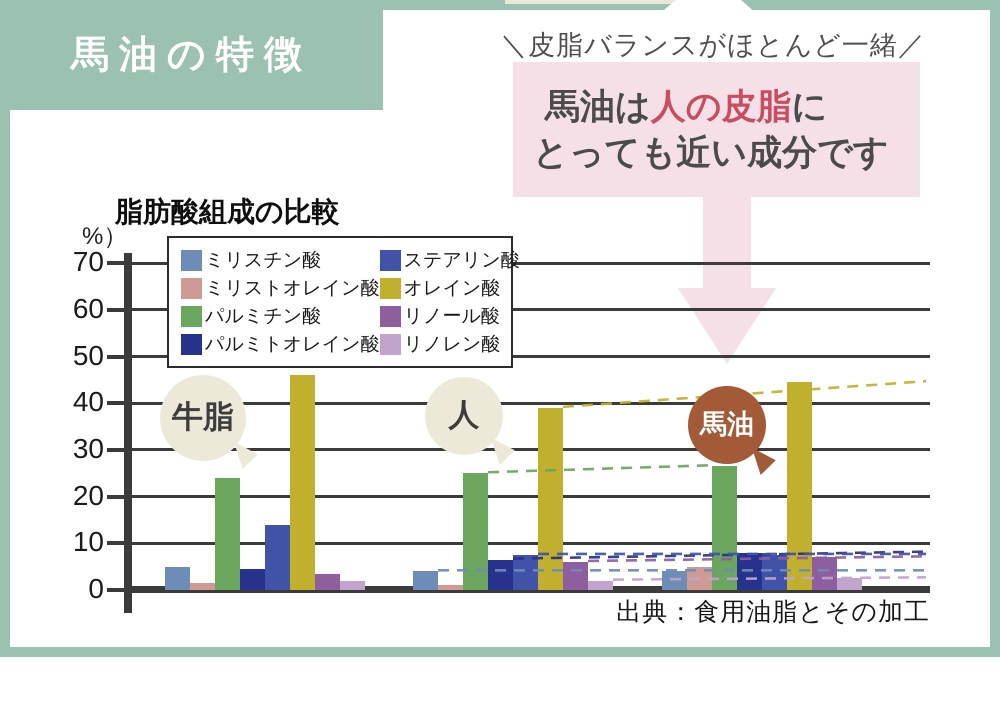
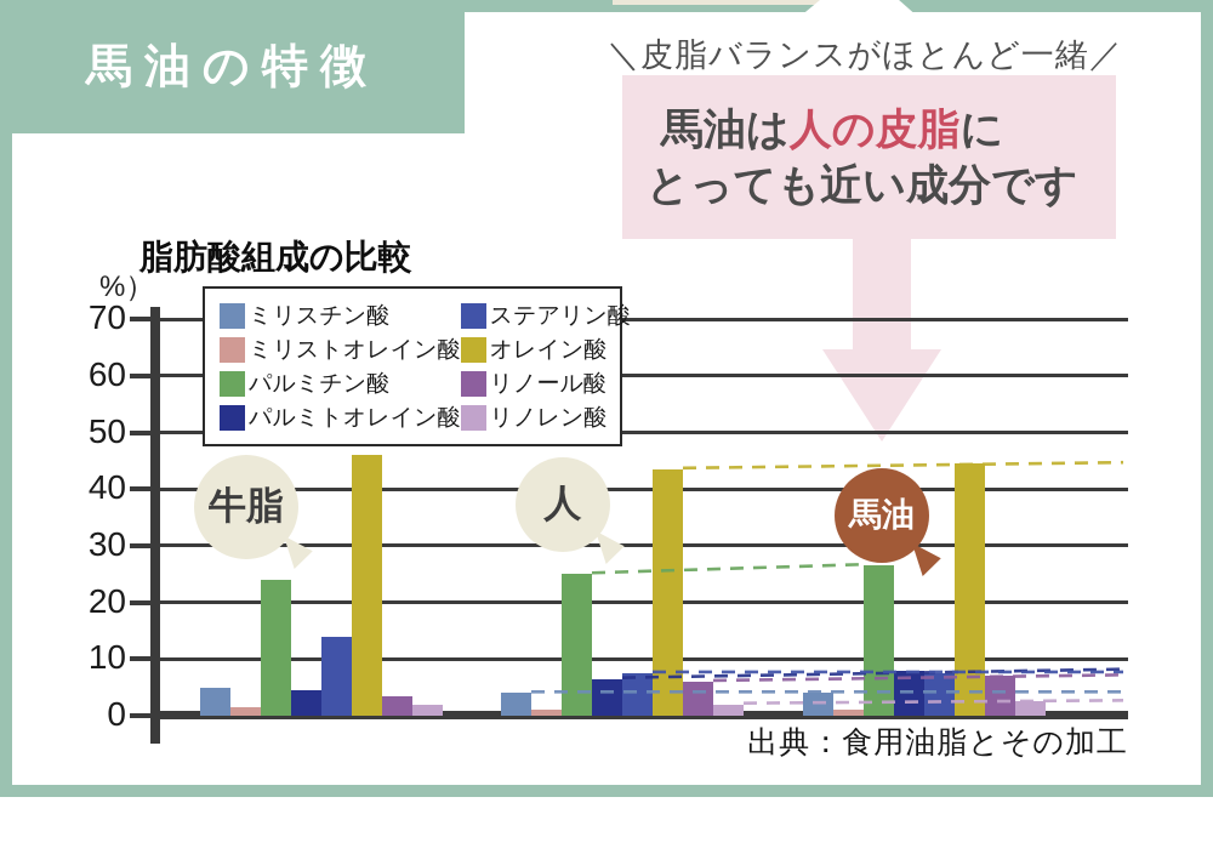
オレイン酸/人: 39 -> 44
ミリストオレイン酸/馬油: 5 -> 1
